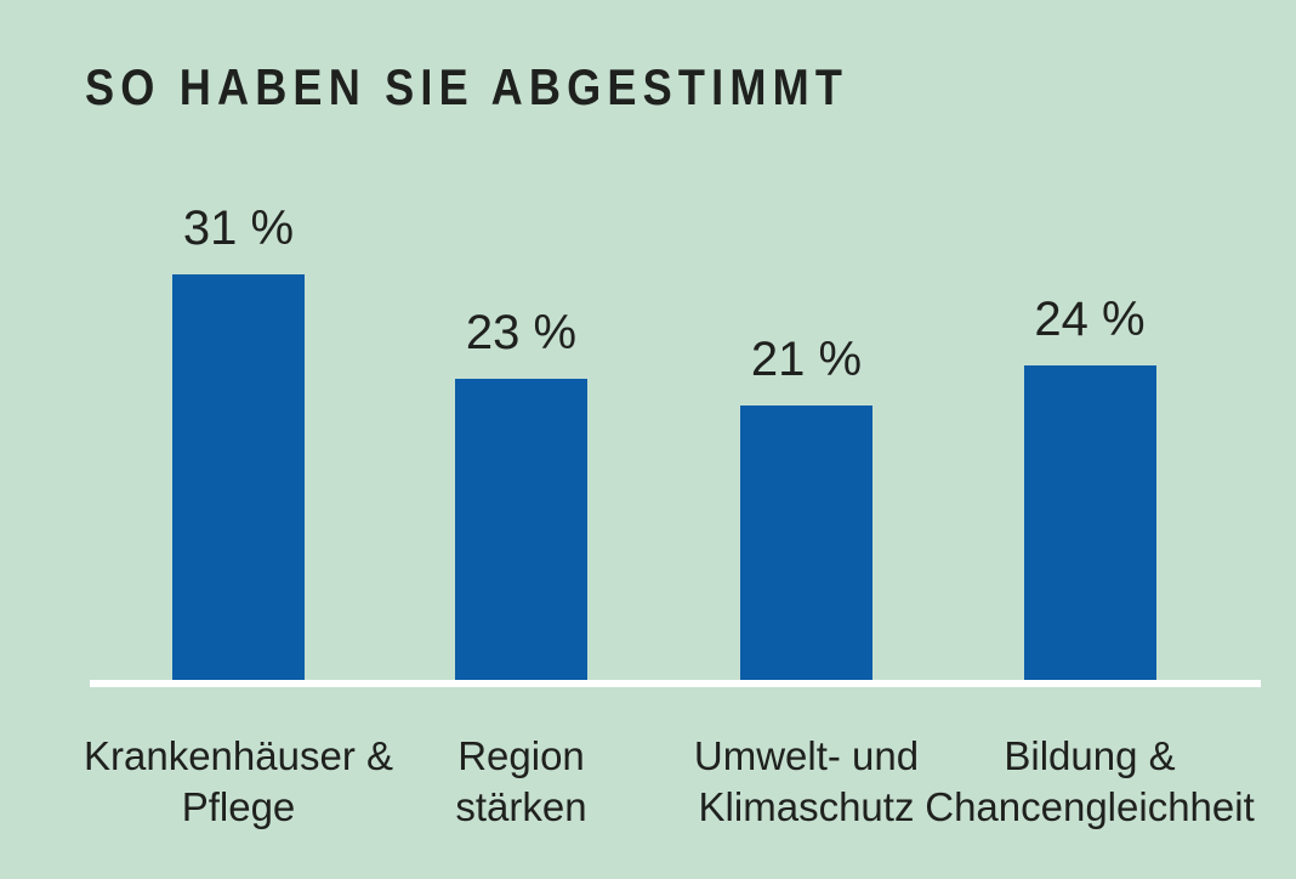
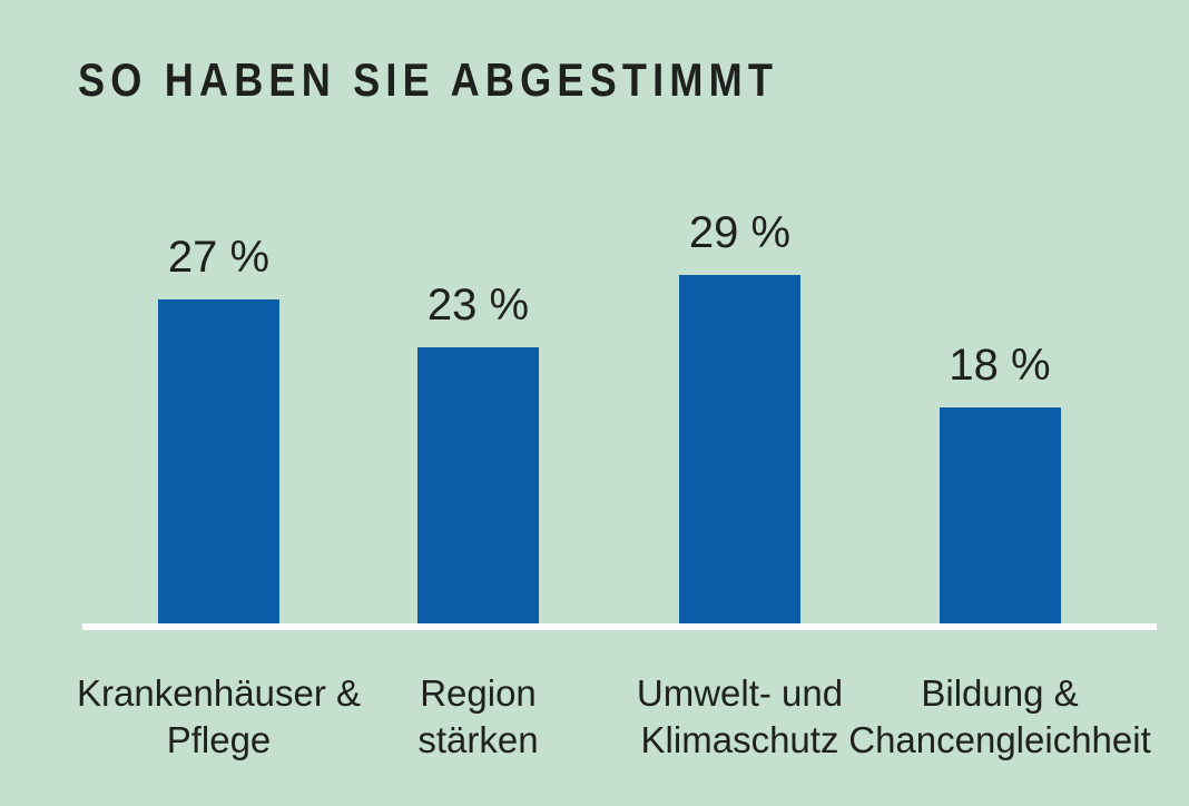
Krankenhäuser & Pflege: 31 -> 27
Umwelt- und Klimaschutz: 21 -> 29
Bildung & Chancengleichheit: 24 -> 18
